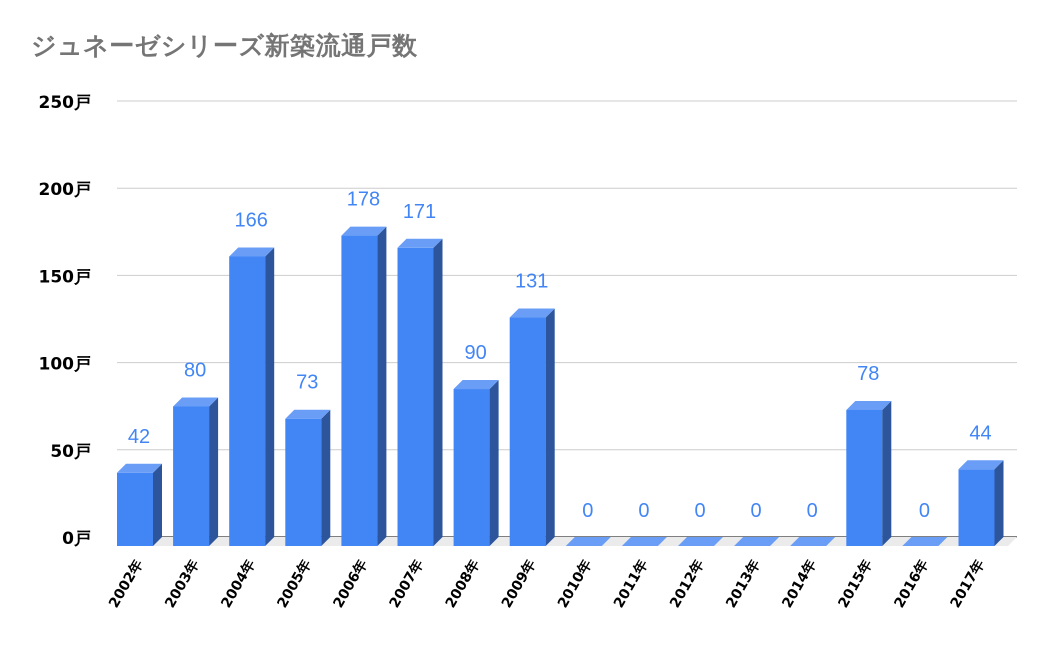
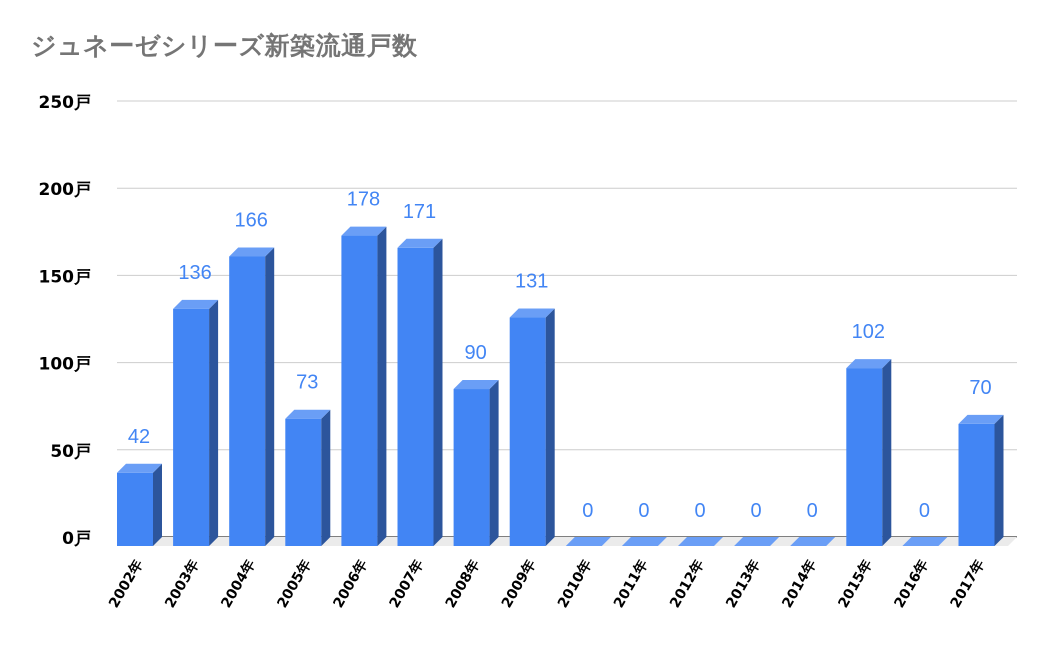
2003年: 80 -> 136
2015年: 78 -> 102
2017年: 44 -> 70
